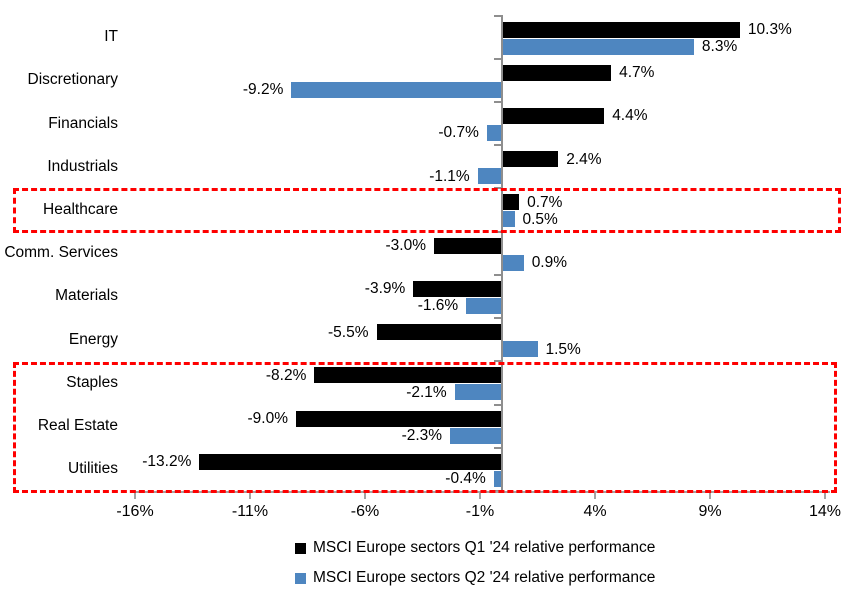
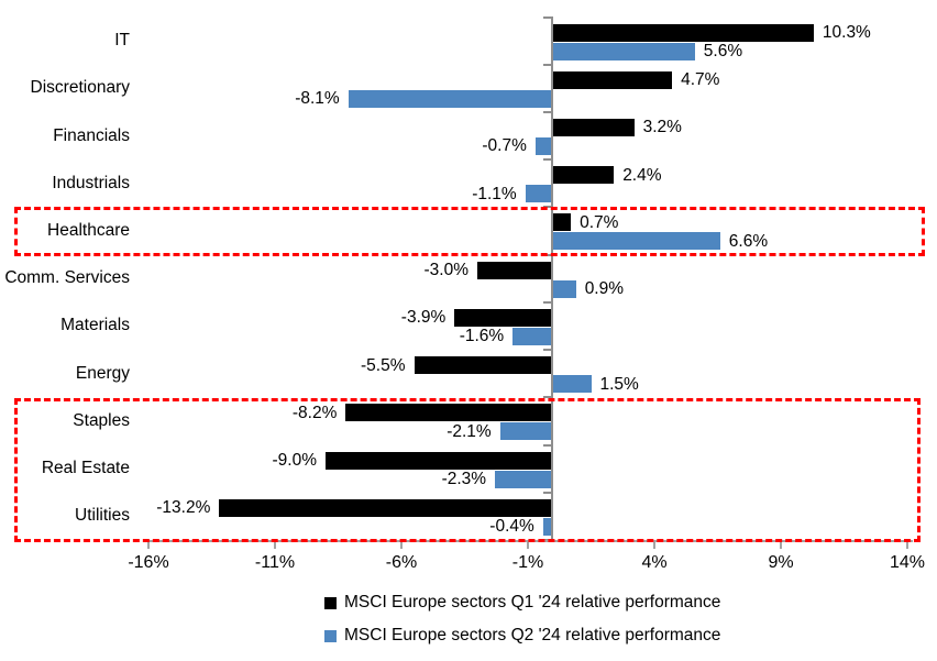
MSCI Europe sectors Q2 '24 relative performance/IT: 8.3% -> 5.6%
MSCI Europe sectors Q2 '24 relative performance/Discretionary: -9.2% -> -8.1%
MSCI Europe sectors Q1 '24 relative performance/Financials: 4.4% -> 3.2%
MSCI Europe sectors Q2 '24 relative performance/Healthcare: 0.5% -> 6.6%
